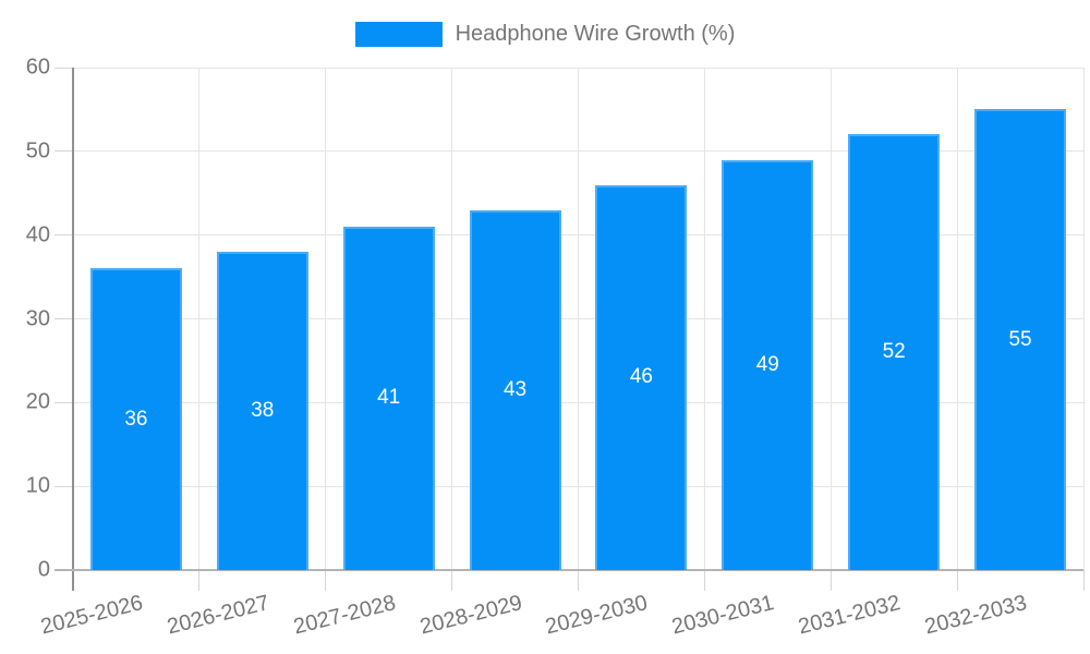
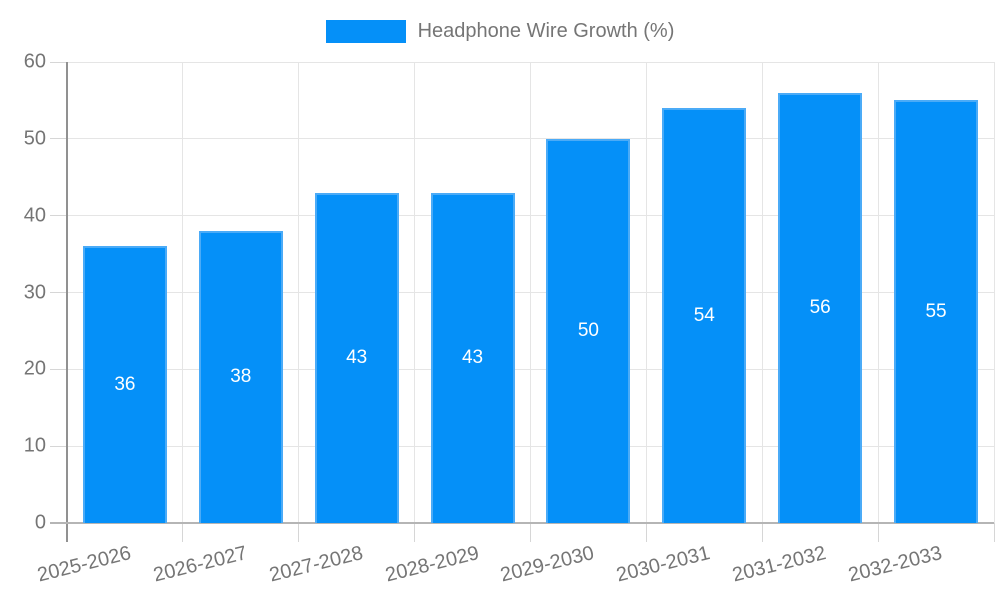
2027-2028: 41 -> 43
2029-2030: 46 -> 50
2030-2031: 49 -> 54
2031-2032: 52 -> 56
